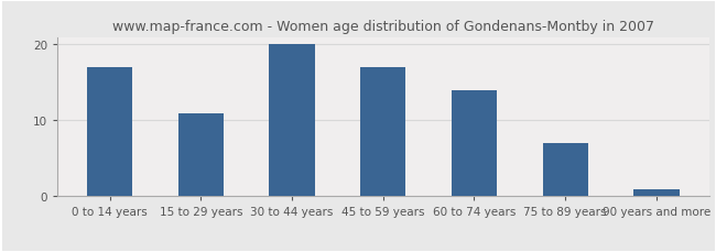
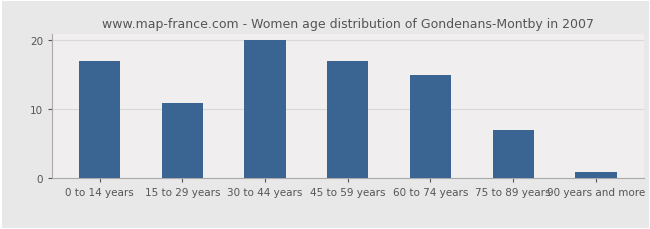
60 to 74 years: 14 -> 15
